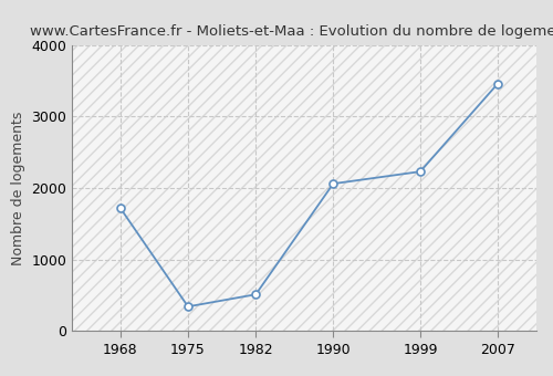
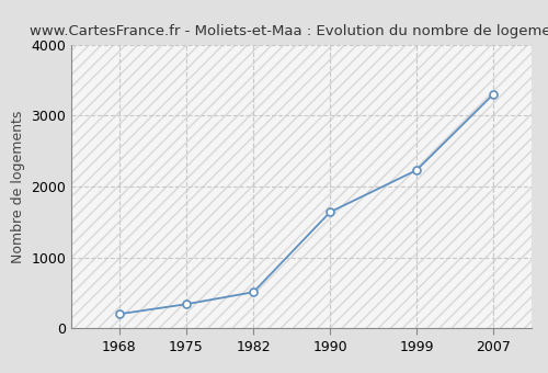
1968: 1720 -> 200
1990: 2060 -> 1640
2007: 3460 -> 3300
